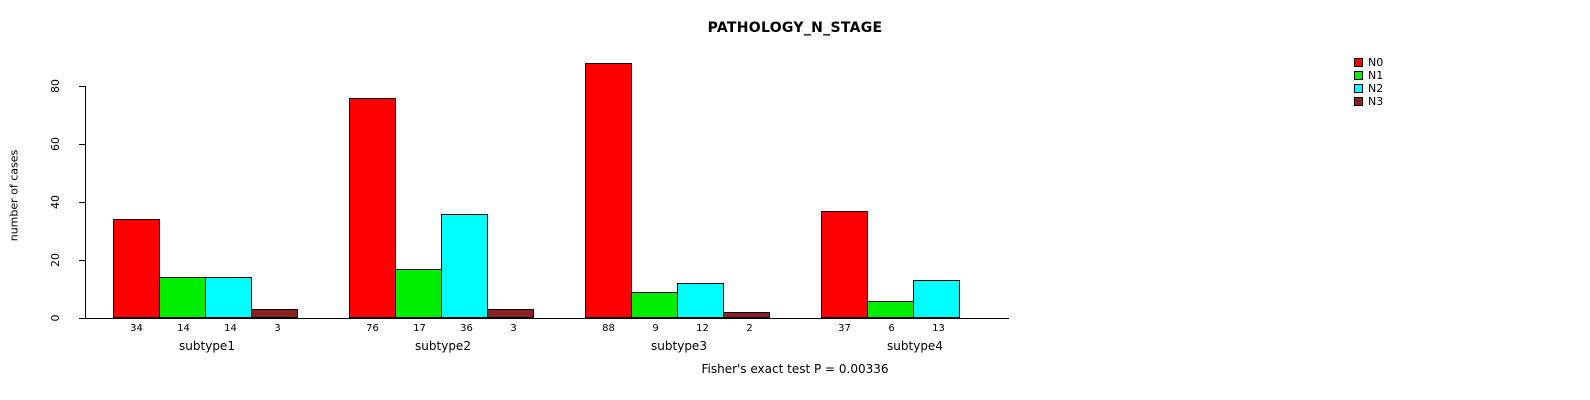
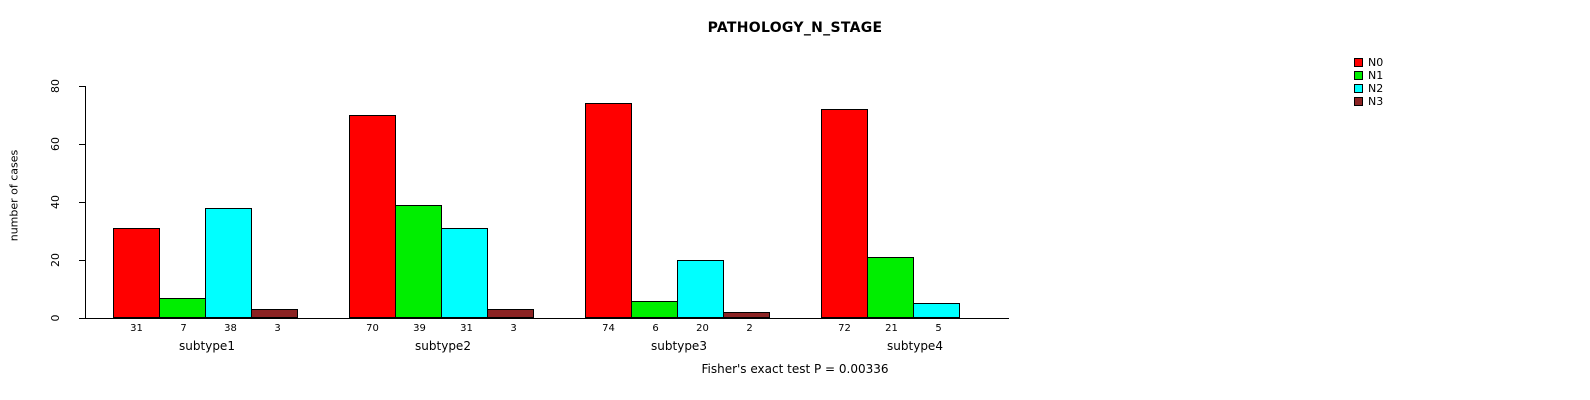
N0/subtype1: 34 -> 31
N1/subtype1: 14 -> 7
N2/subtype1: 14 -> 38
N0/subtype2: 76 -> 70
N1/subtype2: 17 -> 39
N2/subtype2: 36 -> 31
N0/subtype3: 88 -> 74
N1/subtype3: 9 -> 6
N2/subtype3: 12 -> 20
N0/subtype4: 37 -> 72
N1/subtype4: 6 -> 21
N2/subtype4: 13 -> 5
